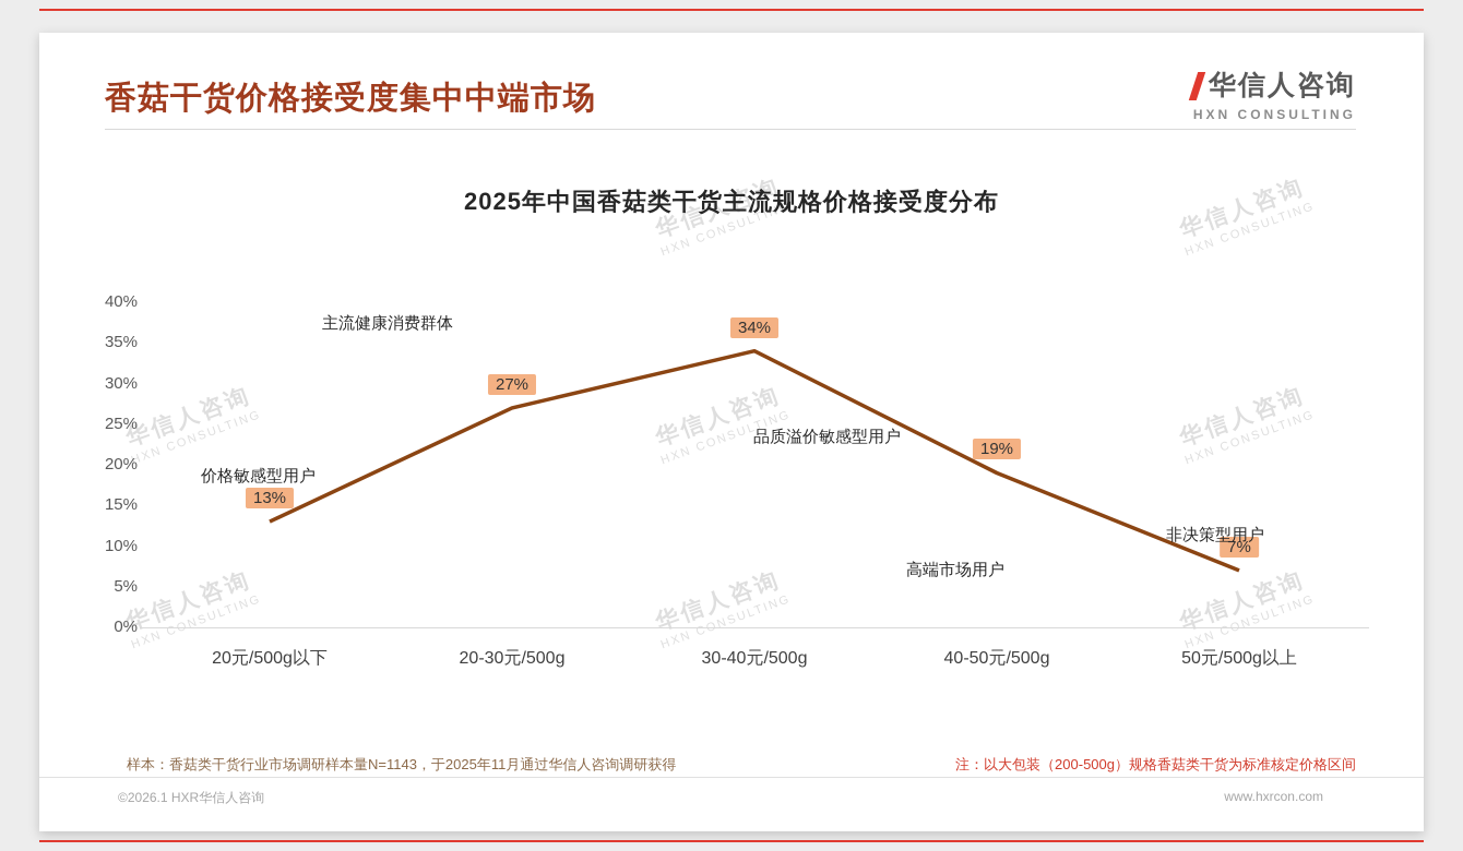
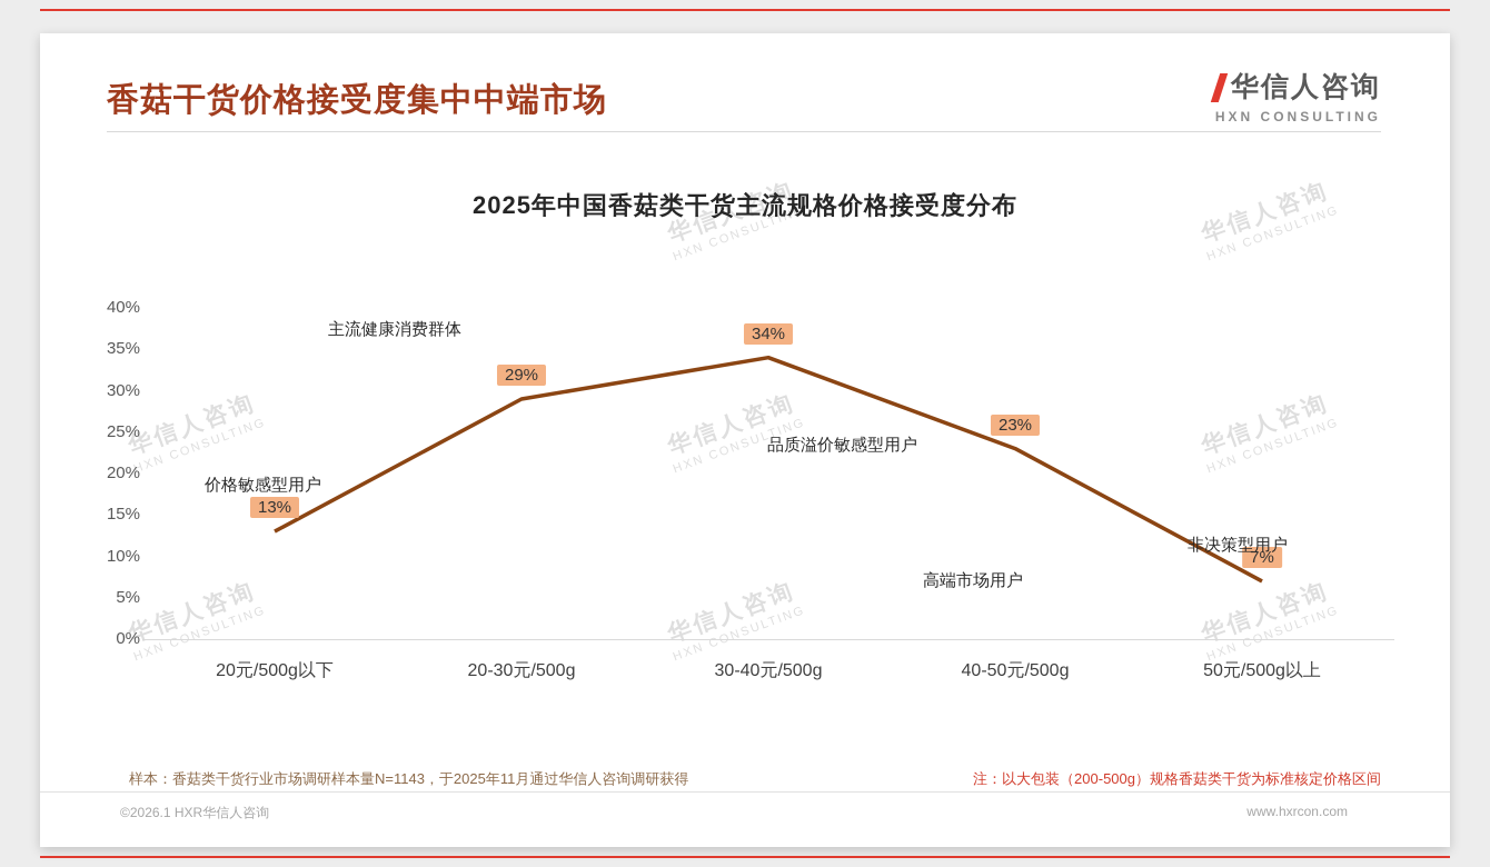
20-30元/500g: 27% -> 29%
40-50元/500g: 19% -> 23%
